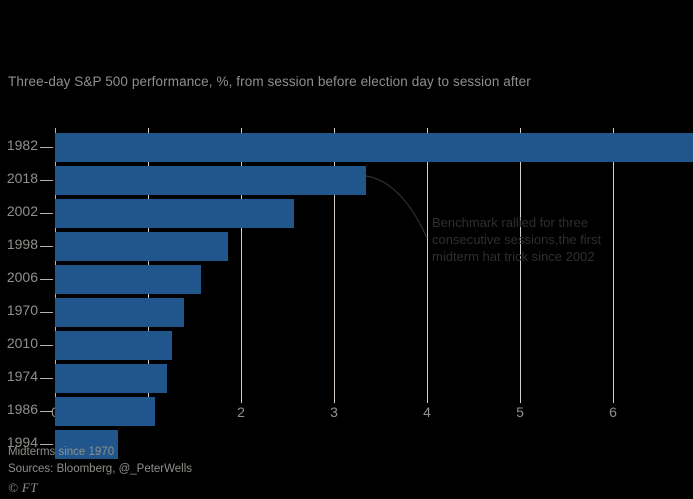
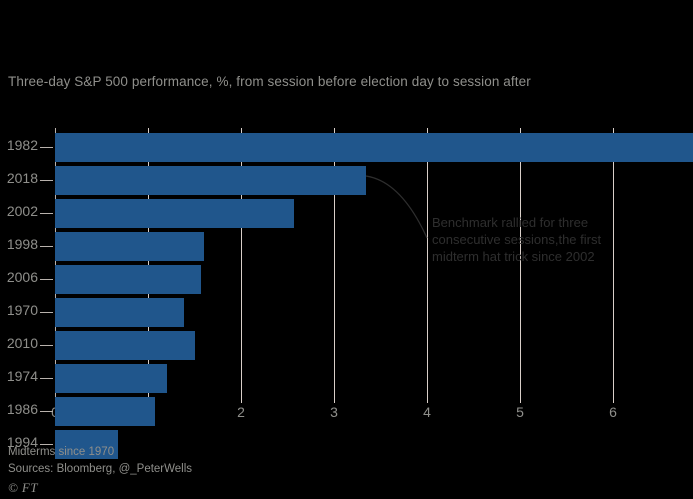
1998: 1.9 -> 1.6
2010: 1.3 -> 1.5
